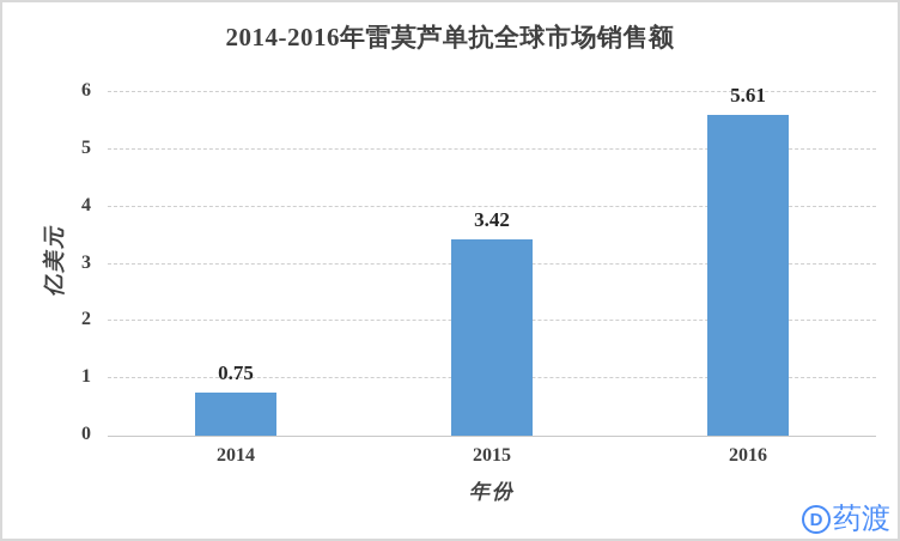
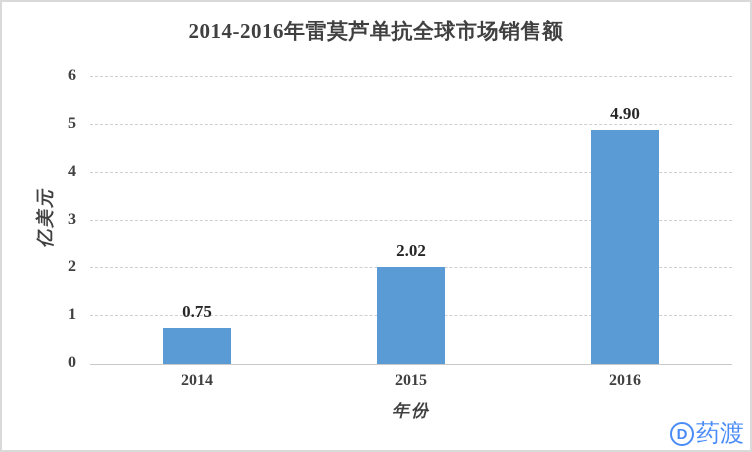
2015: 3.42 -> 2.02
2016: 5.61 -> 4.90
